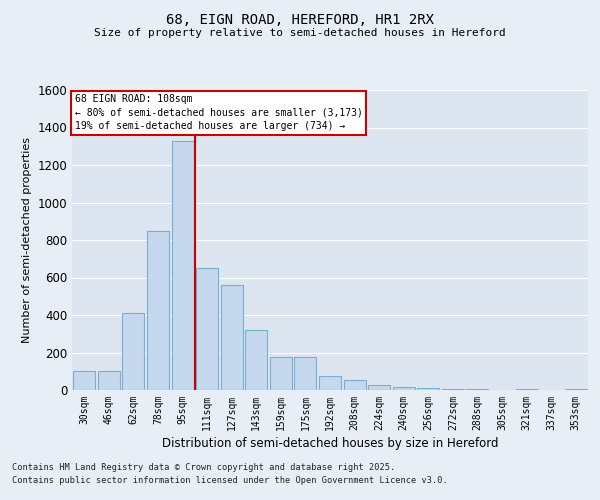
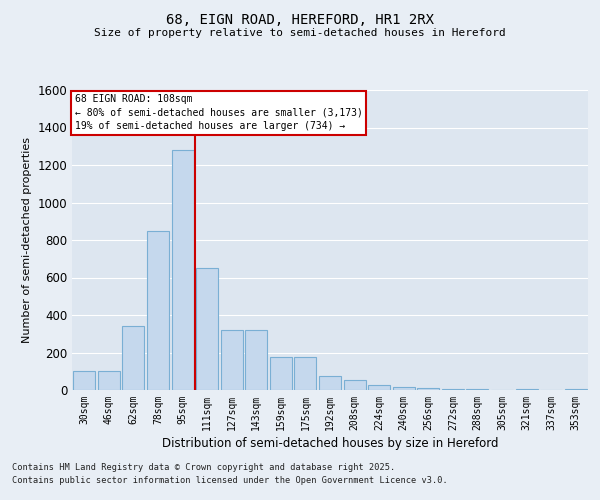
62sqm: 410 -> 340
95sqm: 1330 -> 1280
127sqm: 560 -> 320
